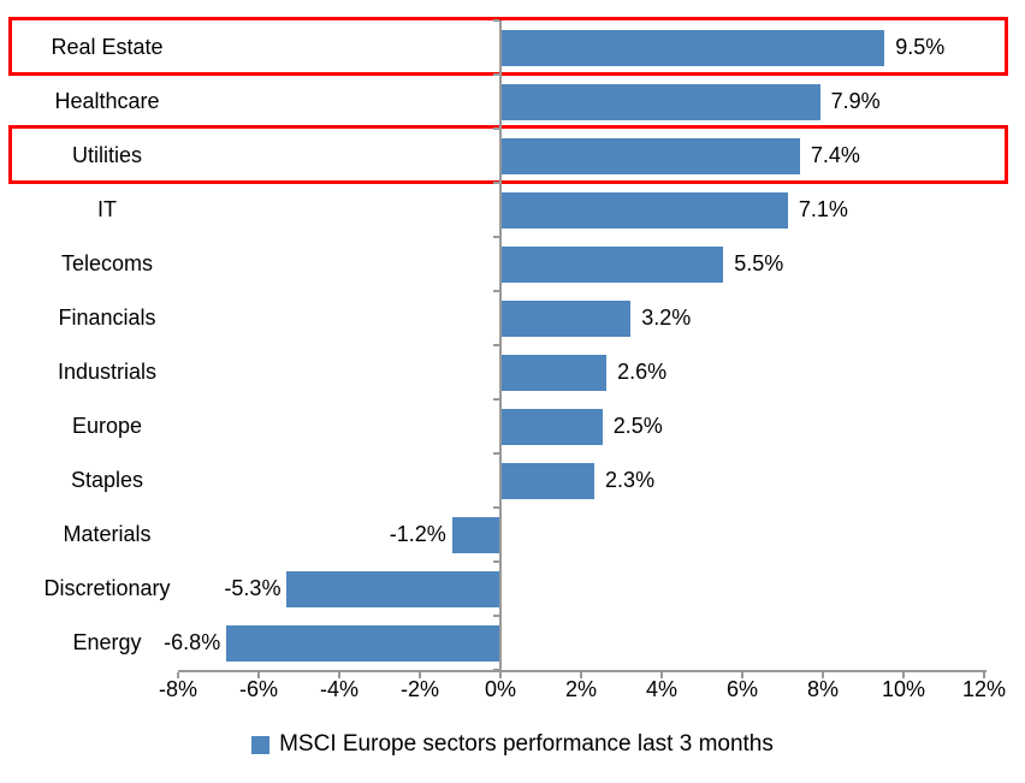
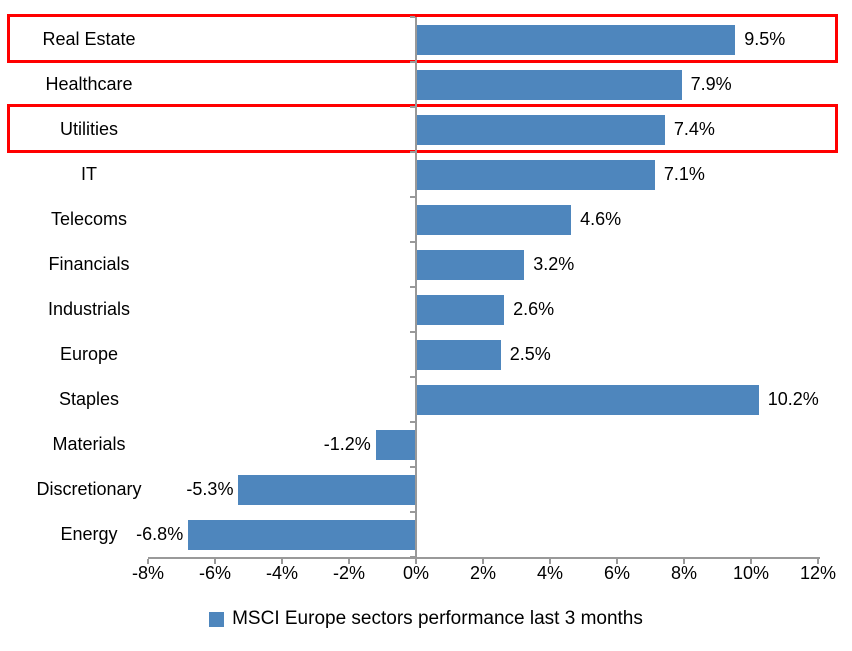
Telecoms: 5.5% -> 4.6%
Staples: 2.3% -> 10.2%
